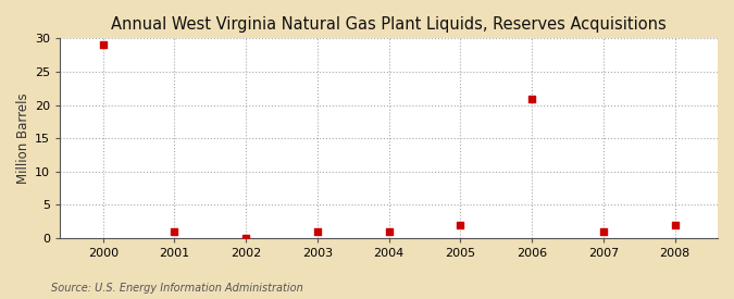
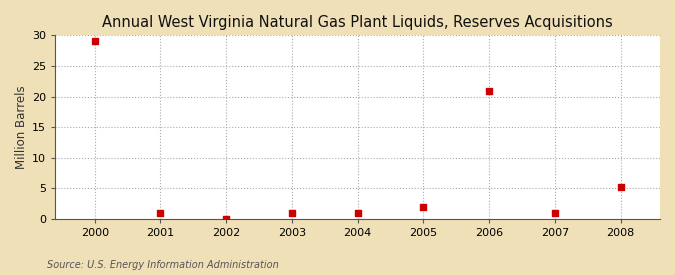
2008: 1.9 -> 5.2
